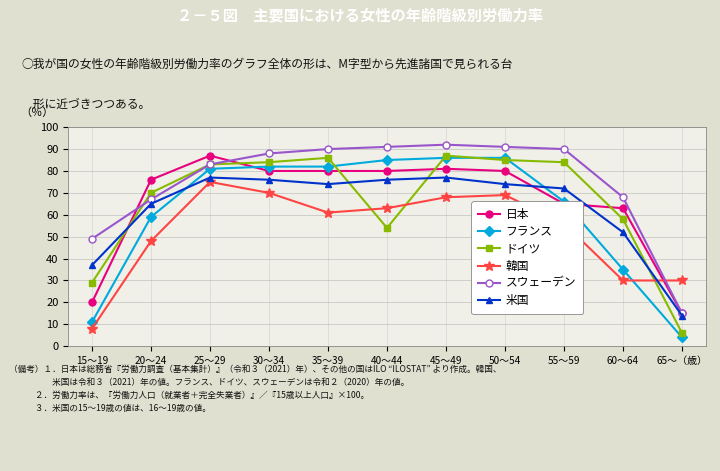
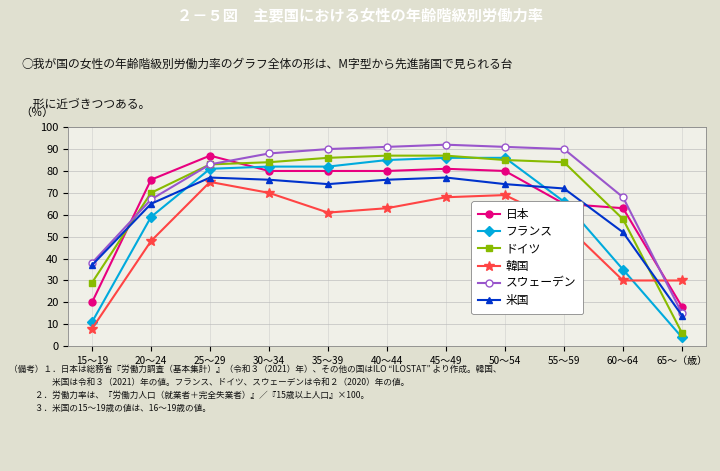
スウェーデン/15～19: 49 -> 38
ドイツ/40～44: 54 -> 87
日本/65～（歳）: 15 -> 18
